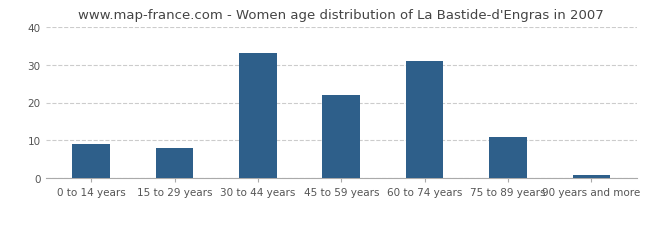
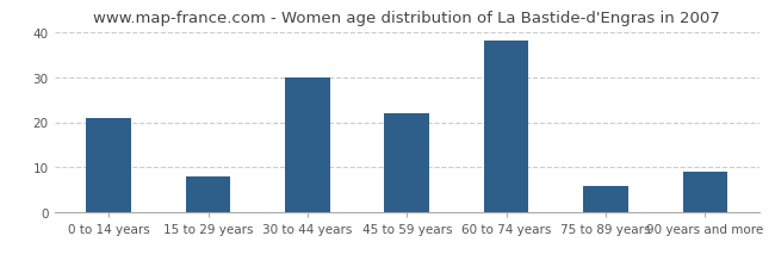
0 to 14 years: 9 -> 21
30 to 44 years: 33 -> 30
60 to 74 years: 31 -> 38
75 to 89 years: 11 -> 6
90 years and more: 1 -> 9
